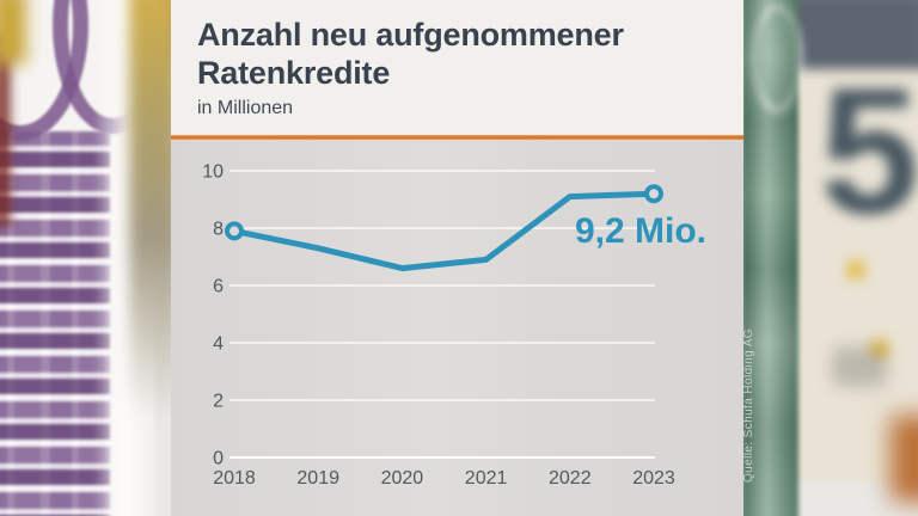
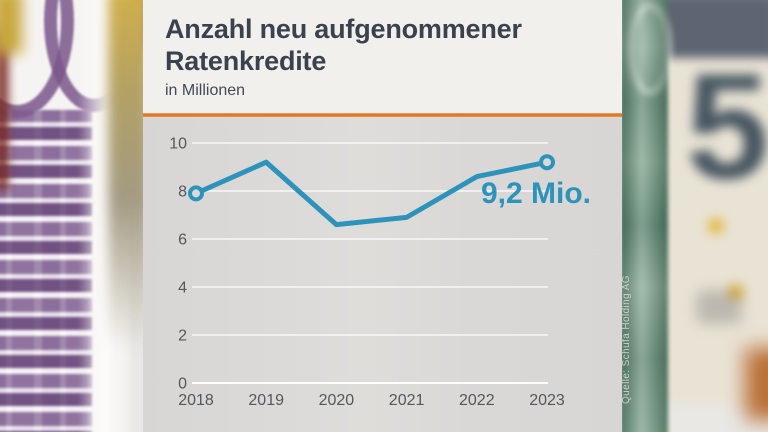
2019: 7.3 -> 9.2
2022: 9.1 -> 8.6
